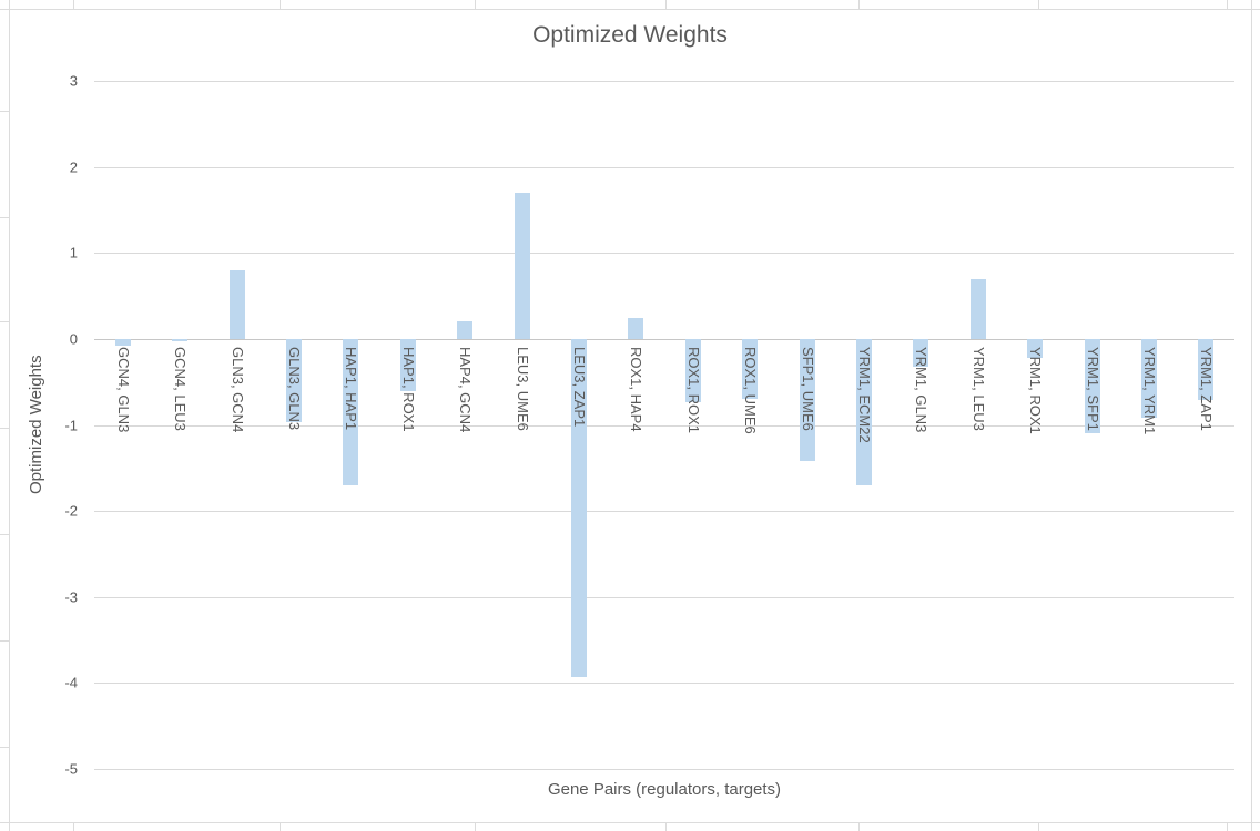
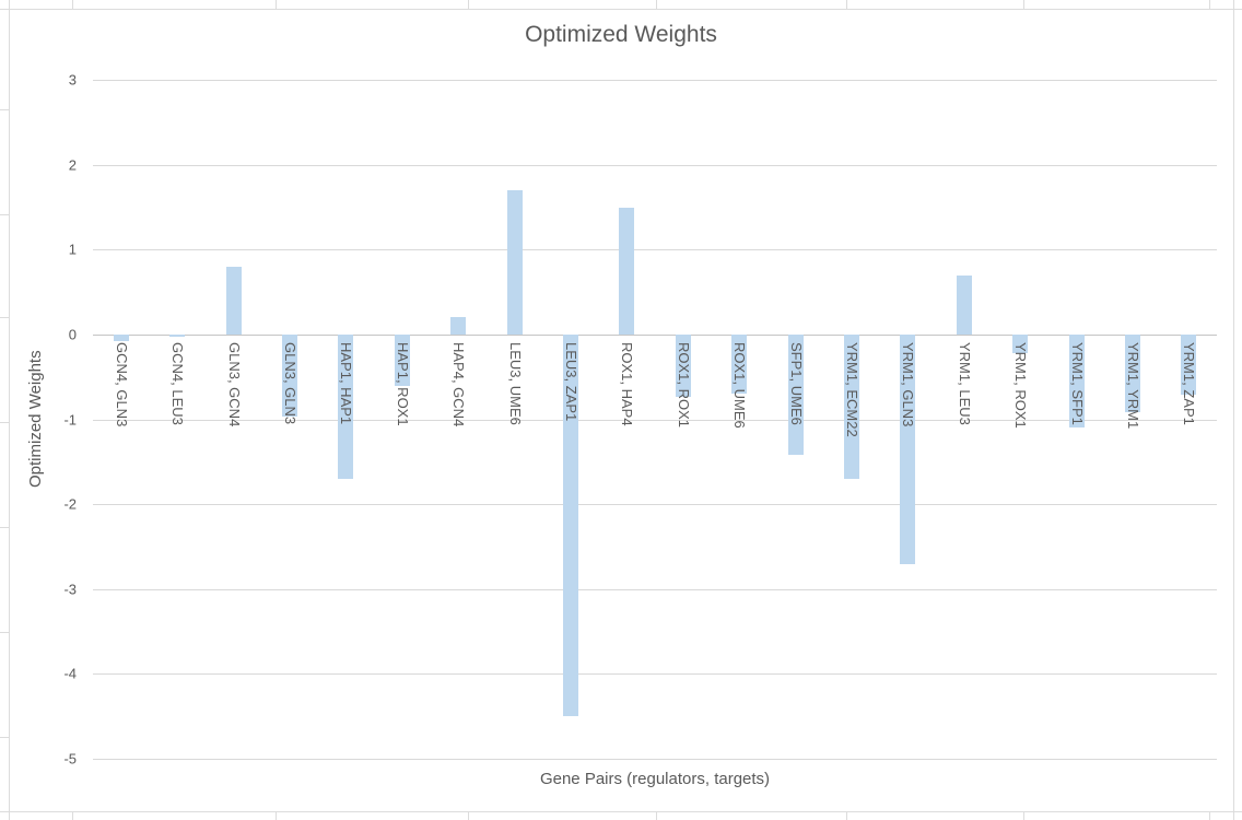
LEU3, ZAP1: -3.9 -> -4.5
ROX1, HAP4: 0.2 -> 1.5
YRM1, GLN3: -0.3 -> -2.7
